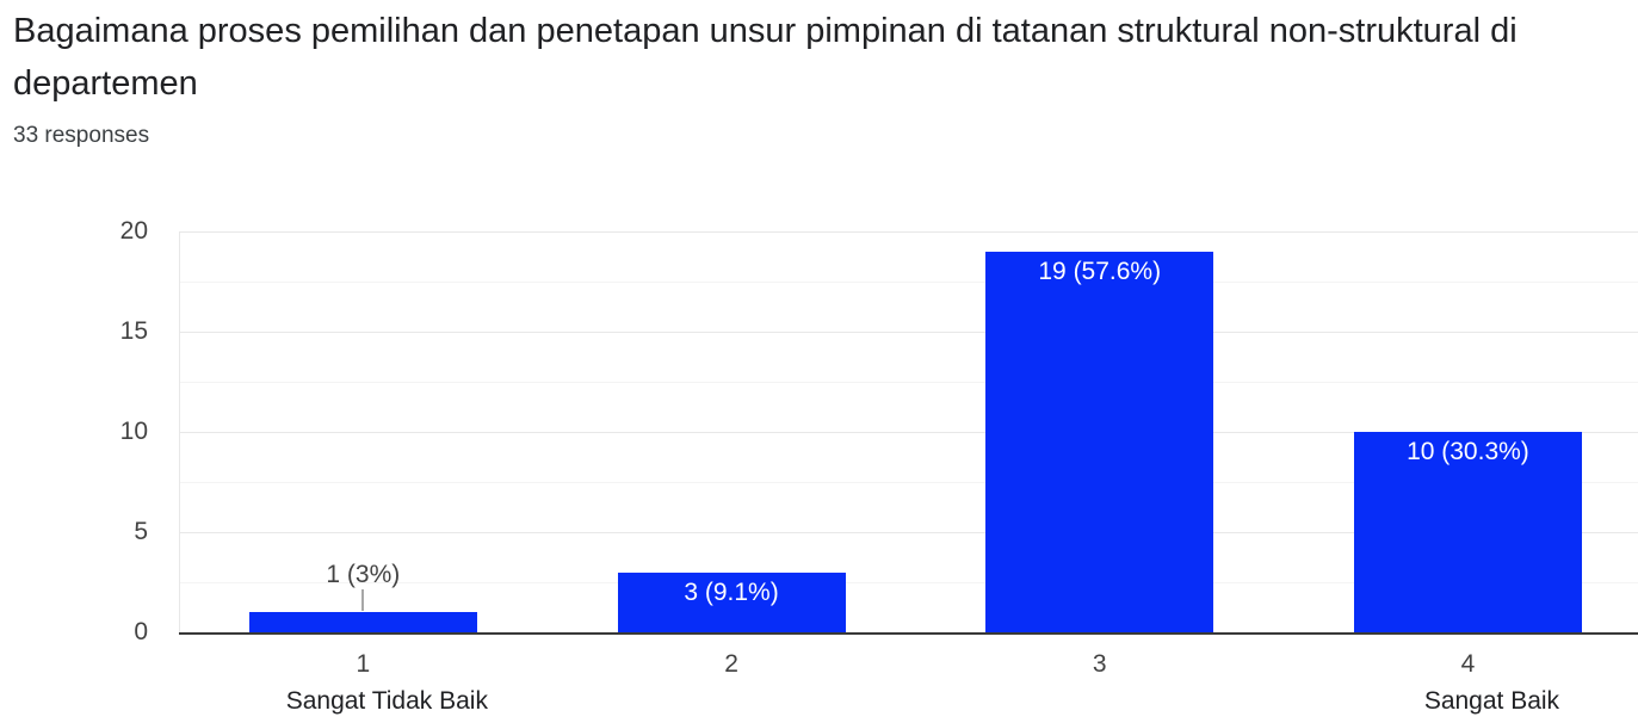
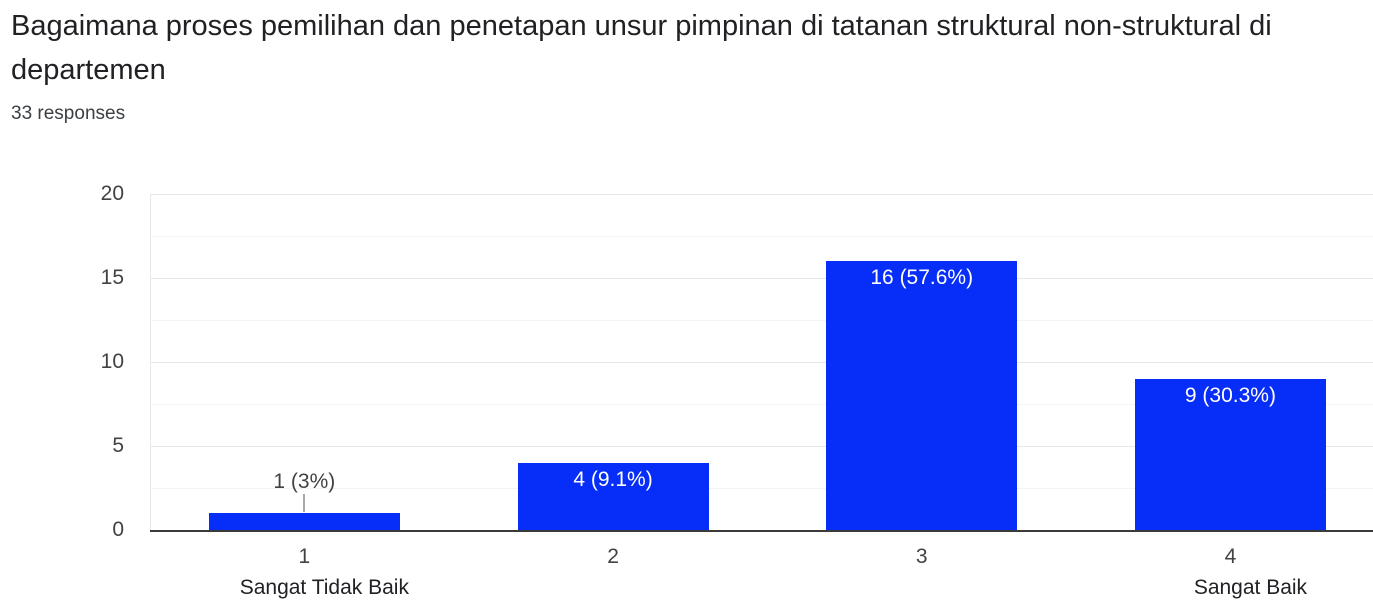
2: 3 -> 4
3: 19 -> 16
4: 10 -> 9
